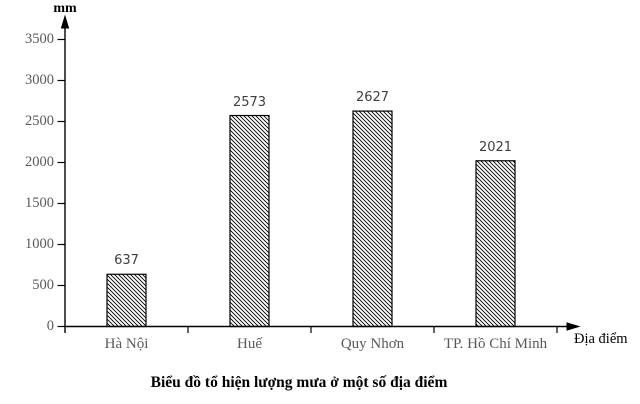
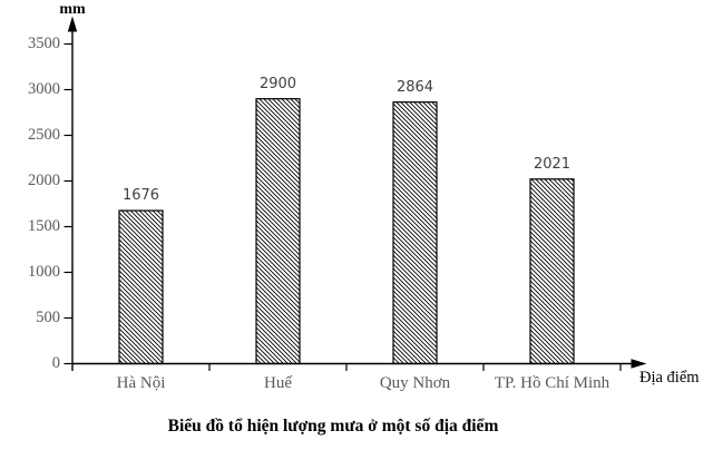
Hà Nội: 637 -> 1676
Huế: 2573 -> 2900
Quy Nhơn: 2627 -> 2864
